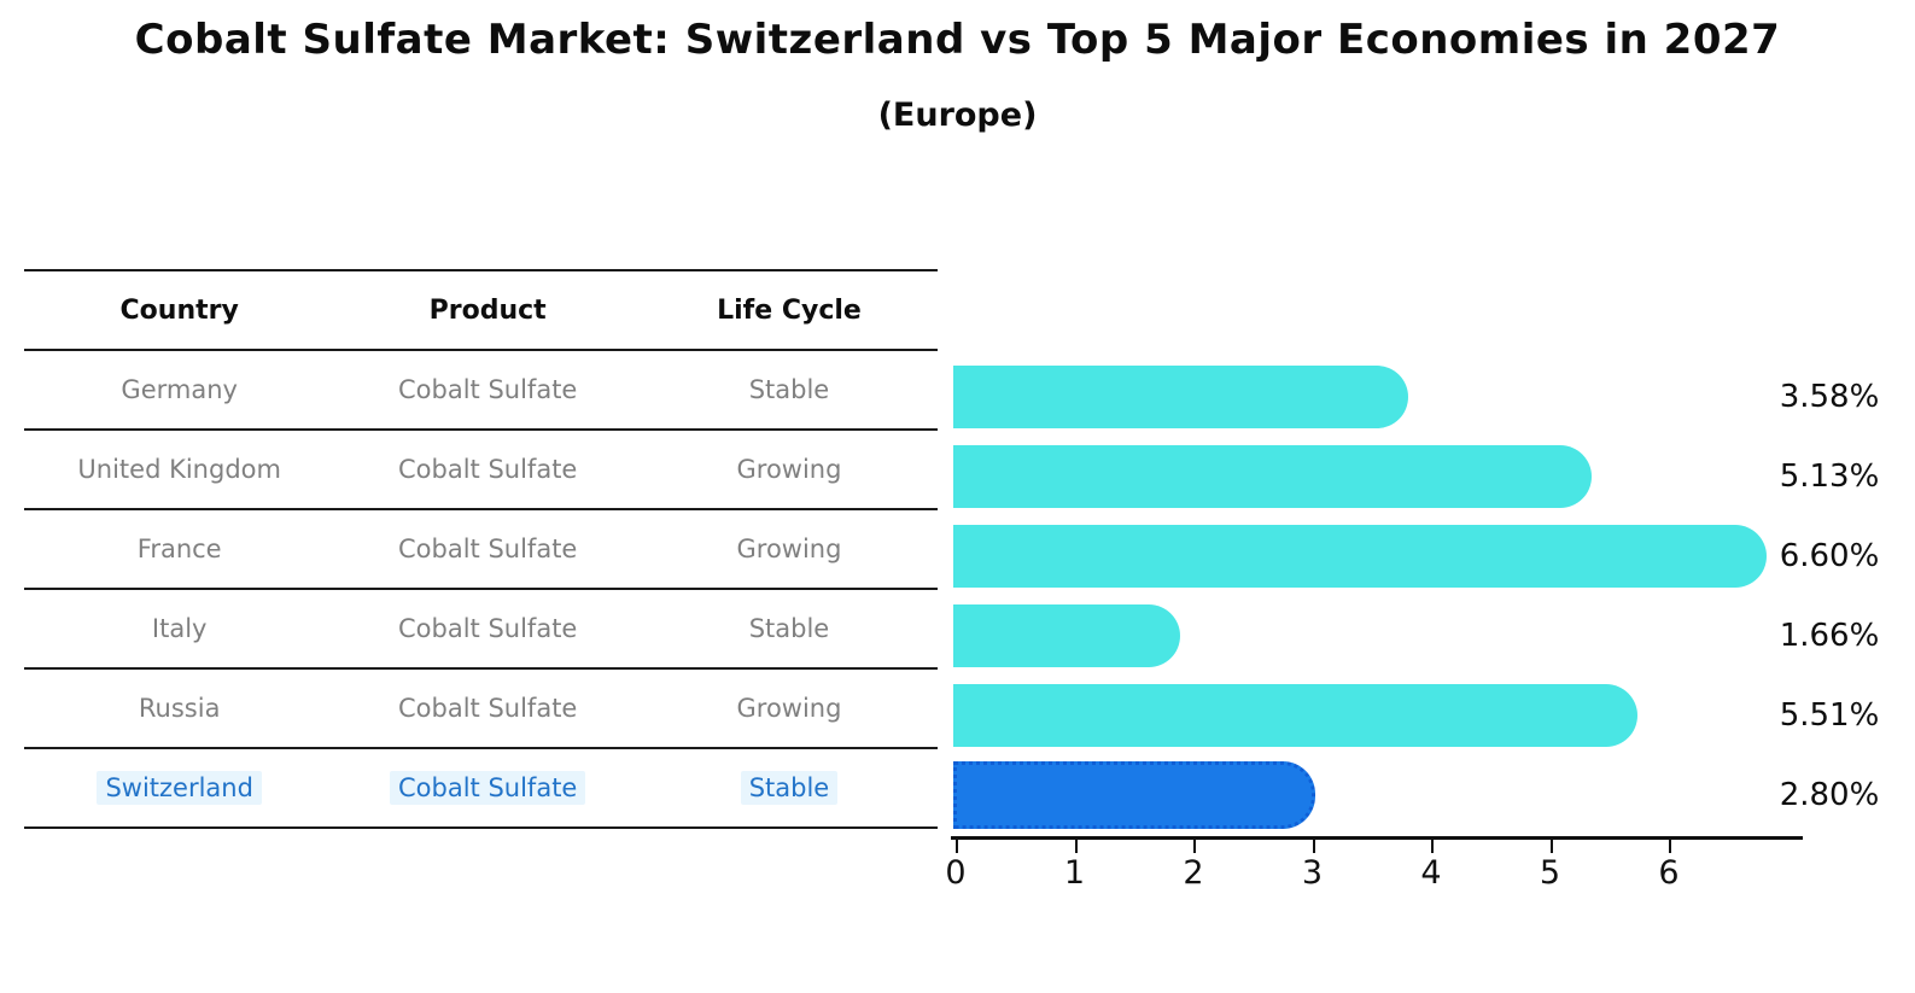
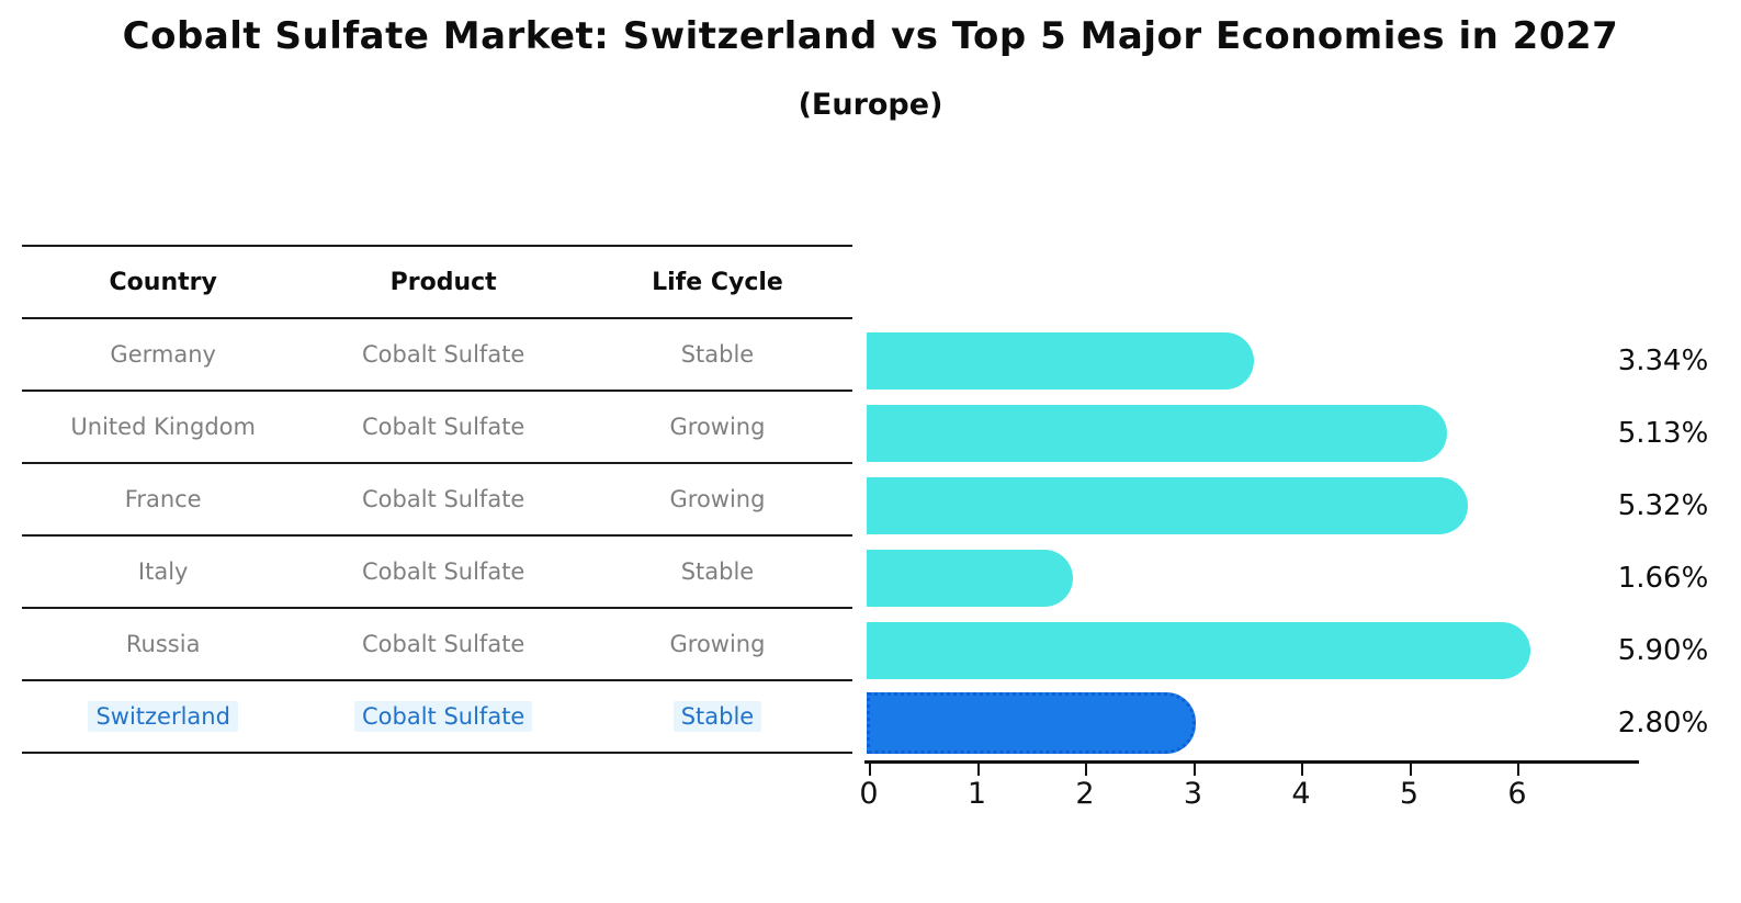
Germany: 3.58% -> 3.34%
France: 6.60% -> 5.32%
Russia: 5.51% -> 5.90%
